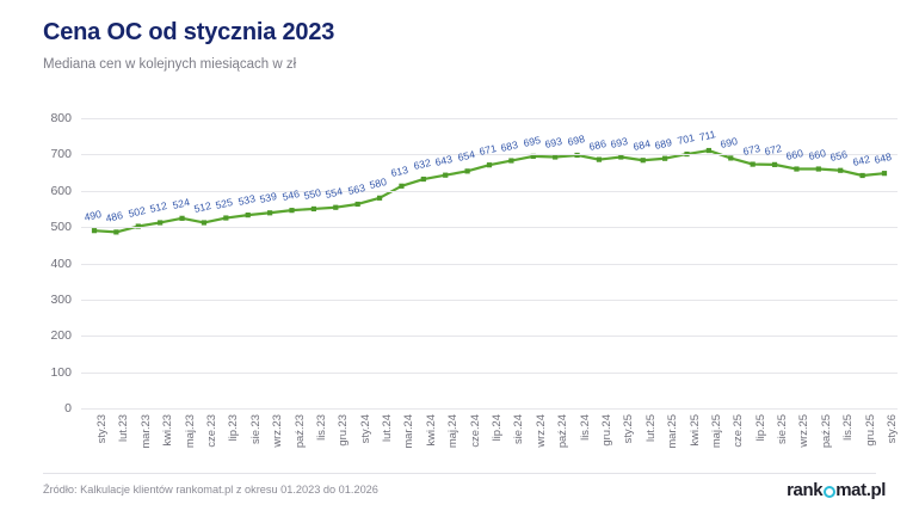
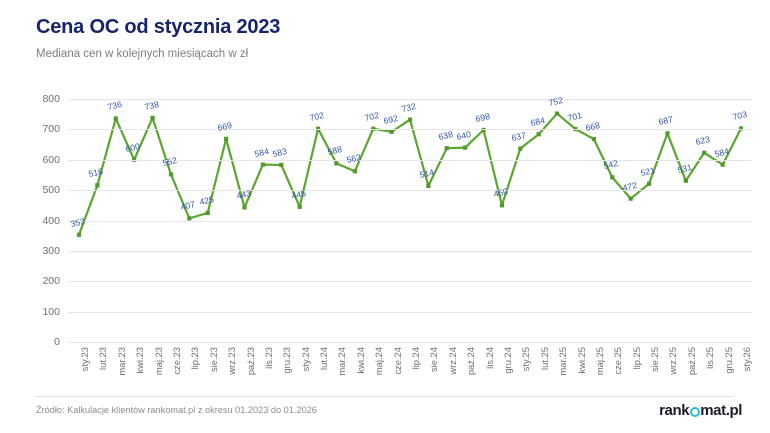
sty.23: 490 -> 353
lut.23: 486 -> 516
mar.23: 502 -> 736
kwi.23: 512 -> 600
maj.23: 524 -> 738
cze.23: 512 -> 552
lip.23: 525 -> 407
sie.23: 533 -> 425
wrz.23: 539 -> 669
paź.23: 546 -> 443
lis.23: 550 -> 584
gru.23: 554 -> 583
sty.24: 563 -> 445
lut.24: 580 -> 702
mar.24: 613 -> 588
kwi.24: 632 -> 562
maj.24: 643 -> 702
cze.24: 654 -> 692
lip.24: 671 -> 732
sie.24: 683 -> 514
wrz.24: 695 -> 638
paź.24: 693 -> 640
gru.24: 686 -> 450
sty.25: 693 -> 637
mar.25: 689 -> 752
maj.25: 711 -> 668
cze.25: 690 -> 542
lip.25: 673 -> 472
sie.25: 672 -> 521
wrz.25: 660 -> 687
paź.25: 660 -> 531
lis.25: 656 -> 623
gru.25: 642 -> 584
sty.26: 648 -> 703
